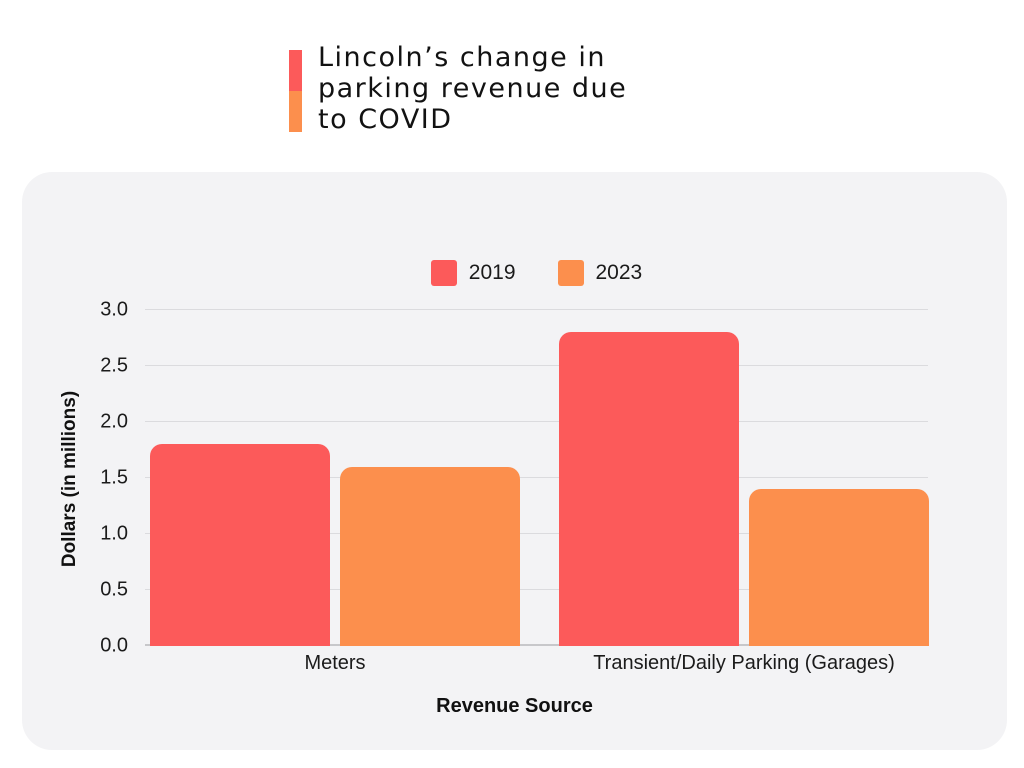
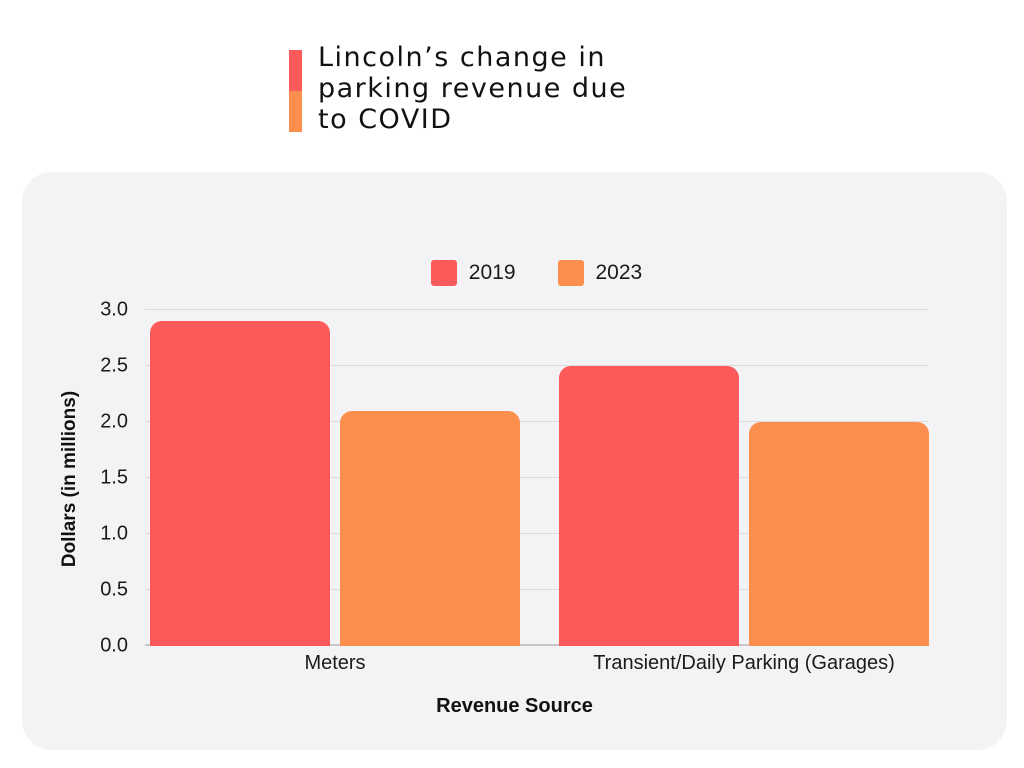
2019/Meters: 1.8 -> 2.9
2023/Meters: 1.6 -> 2.1
2019/Transient/Daily Parking (Garages): 2.8 -> 2.5
2023/Transient/Daily Parking (Garages): 1.4 -> 2.0
